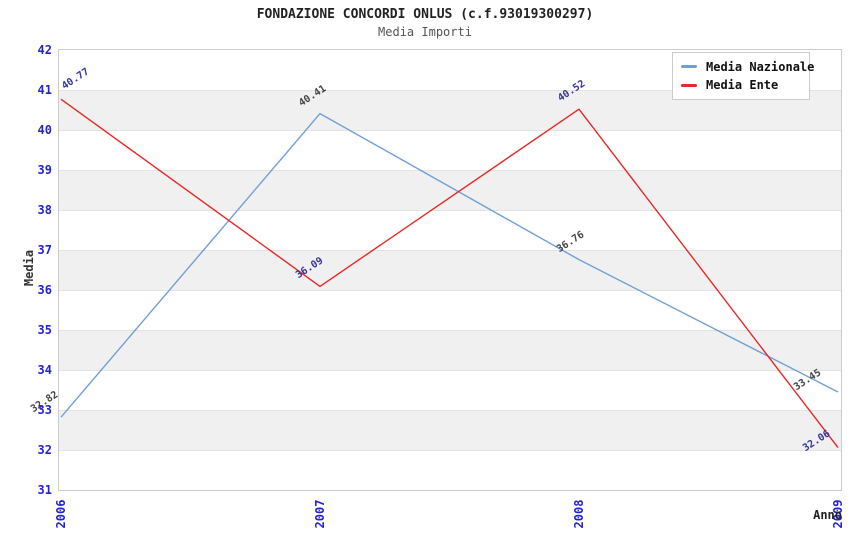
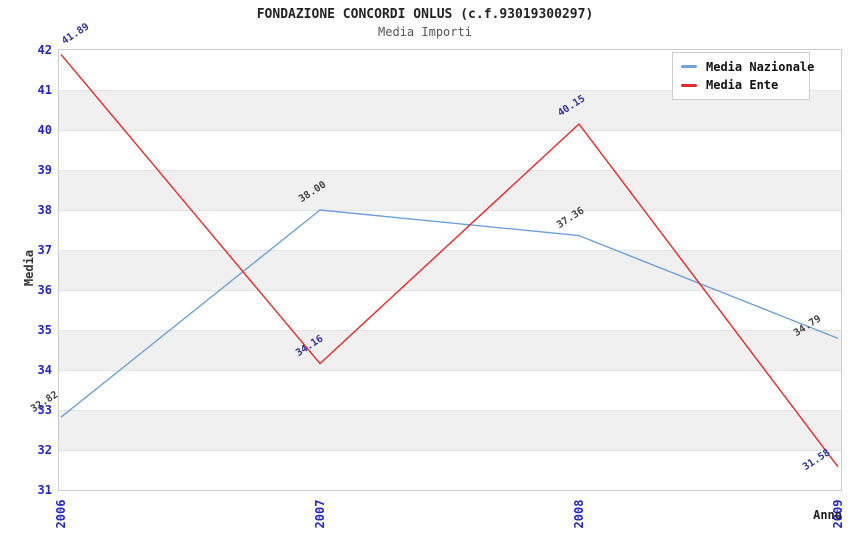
Media Ente/2006: 40.77 -> 41.89
Media Nazionale/2007: 40.41 -> 38.00
Media Ente/2007: 36.09 -> 34.16
Media Nazionale/2008: 36.76 -> 37.36
Media Ente/2008: 40.52 -> 40.15
Media Nazionale/2009: 33.45 -> 34.79
Media Ente/2009: 32.06 -> 31.58
